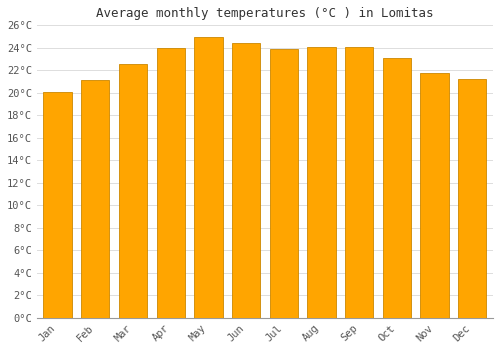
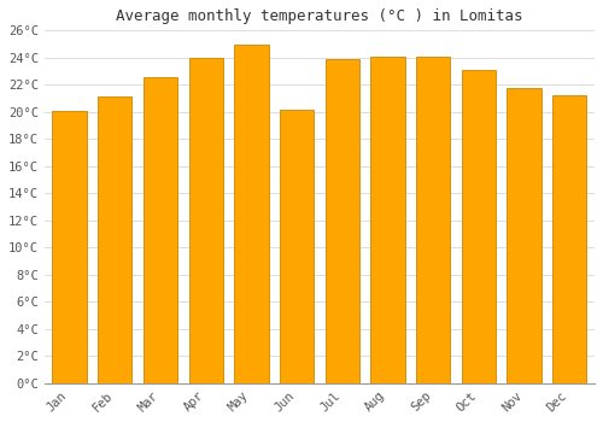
Jun: 24.4°C -> 20.2°C
